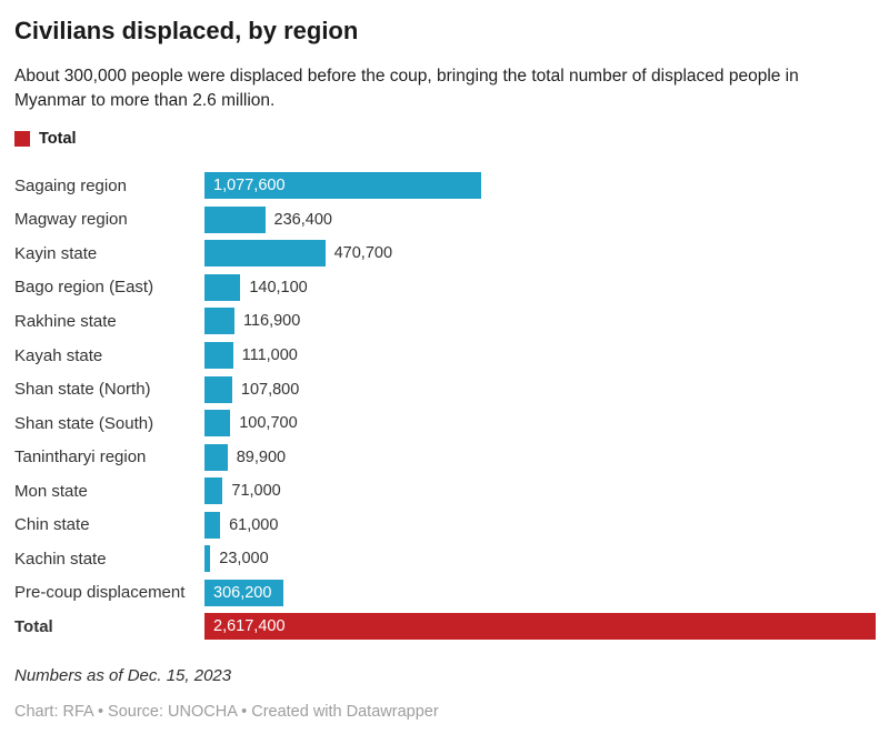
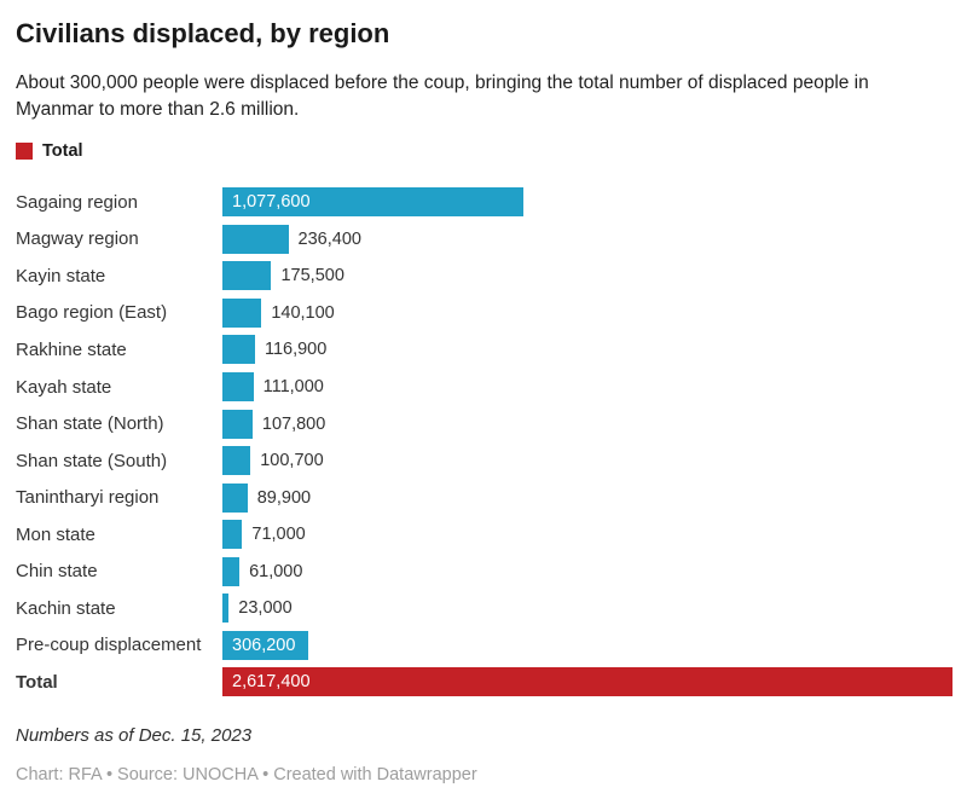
Kayin state: 470,700 -> 175,500
